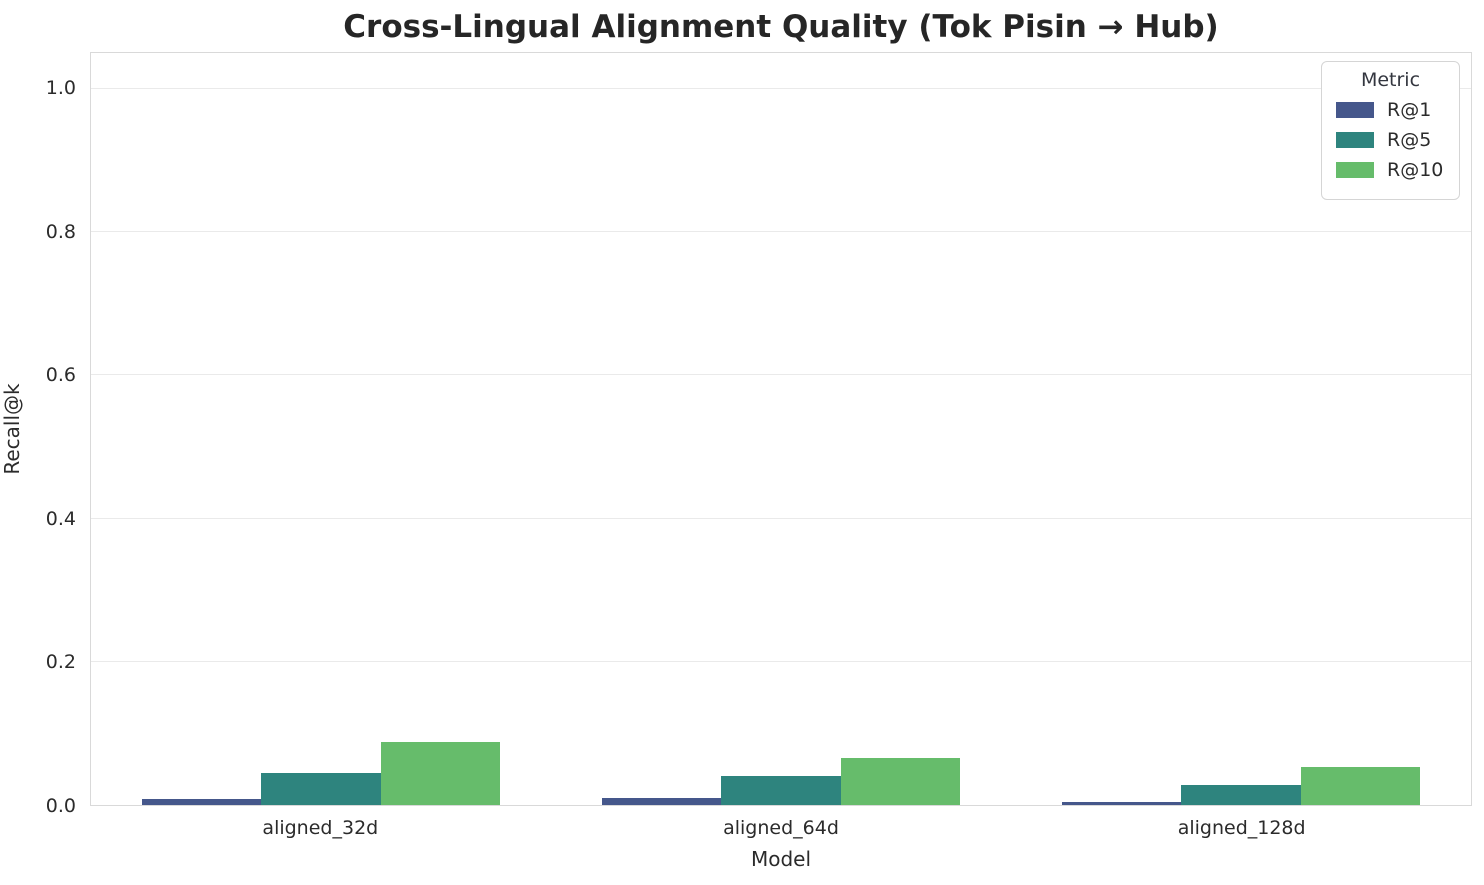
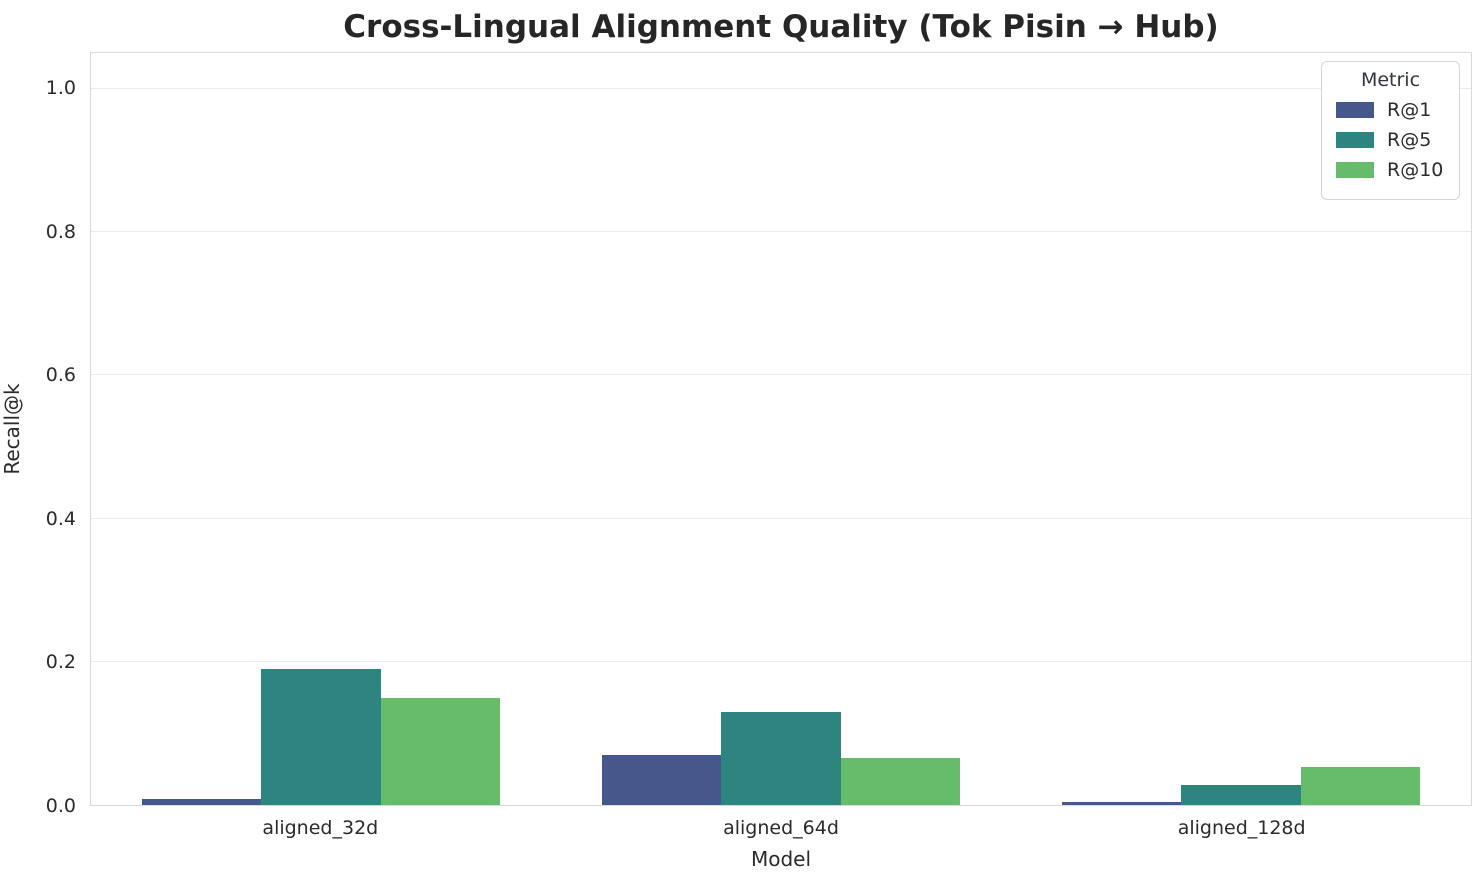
R@5/aligned_32d: 0.04 -> 0.19
R@10/aligned_32d: 0.09 -> 0.15
R@1/aligned_64d: 0.01 -> 0.07
R@5/aligned_64d: 0.04 -> 0.13
